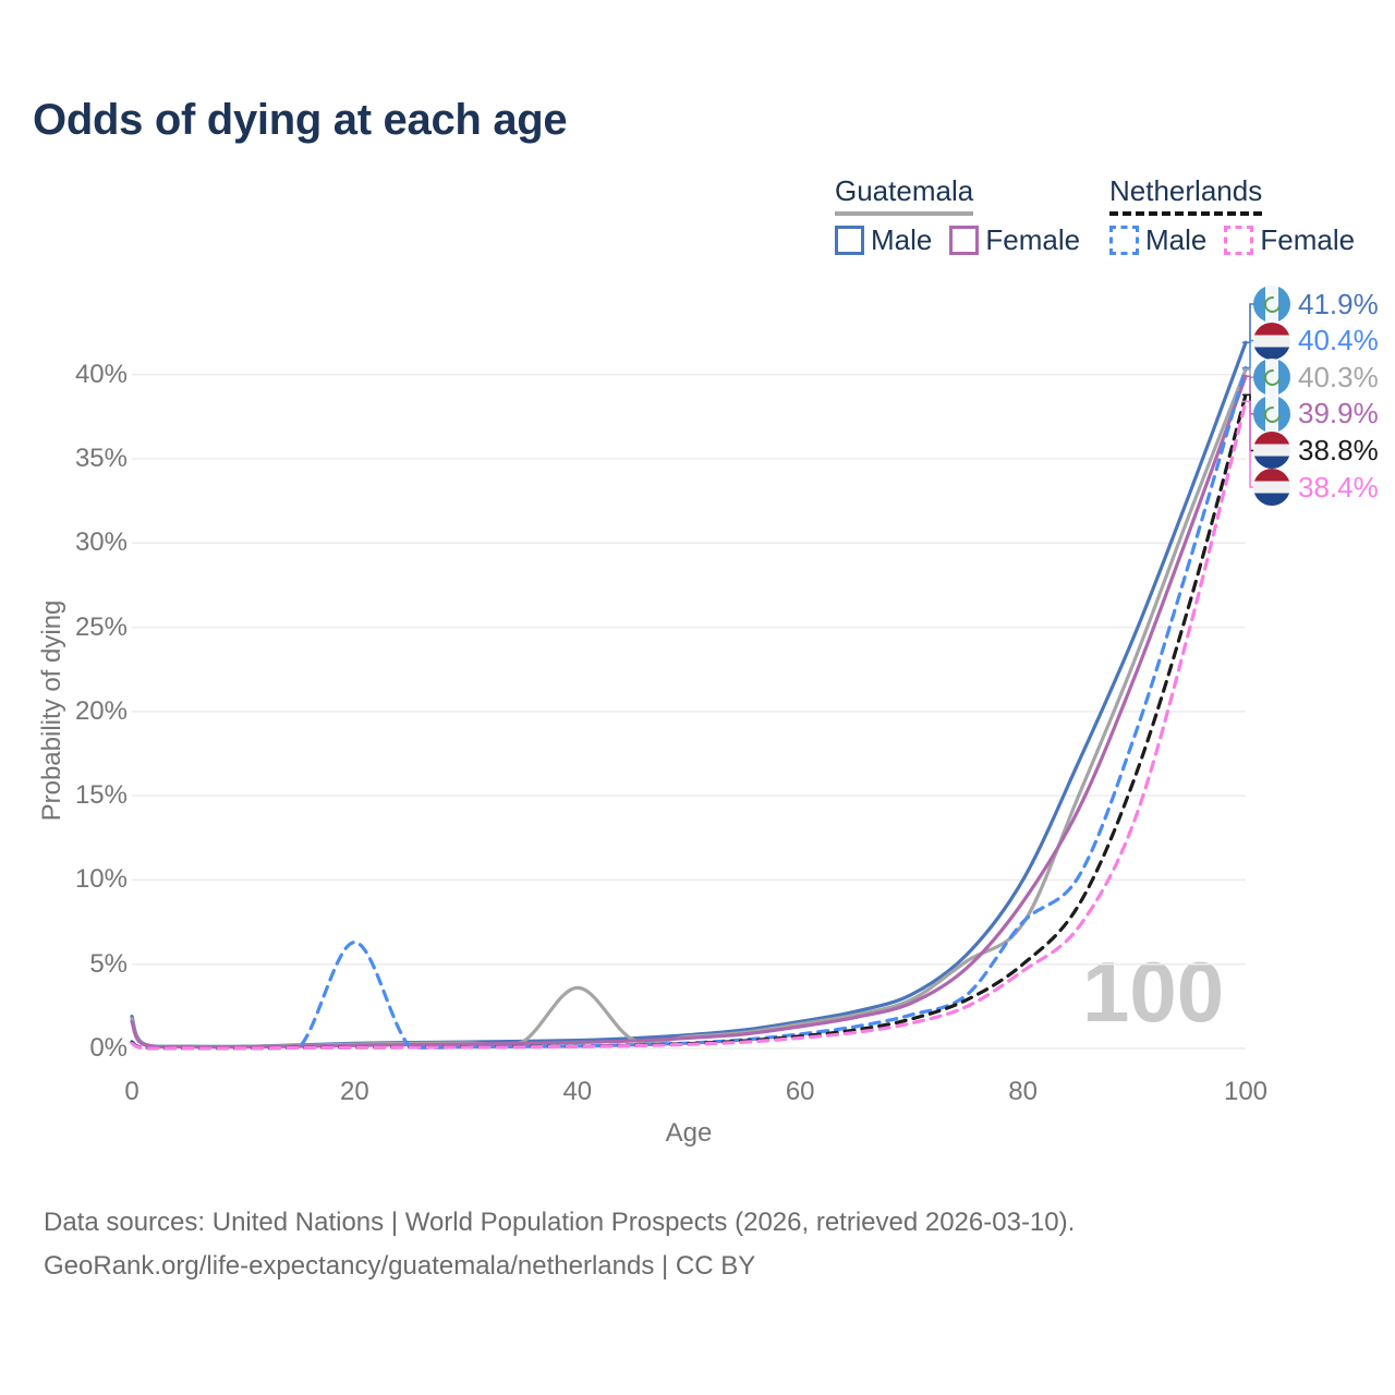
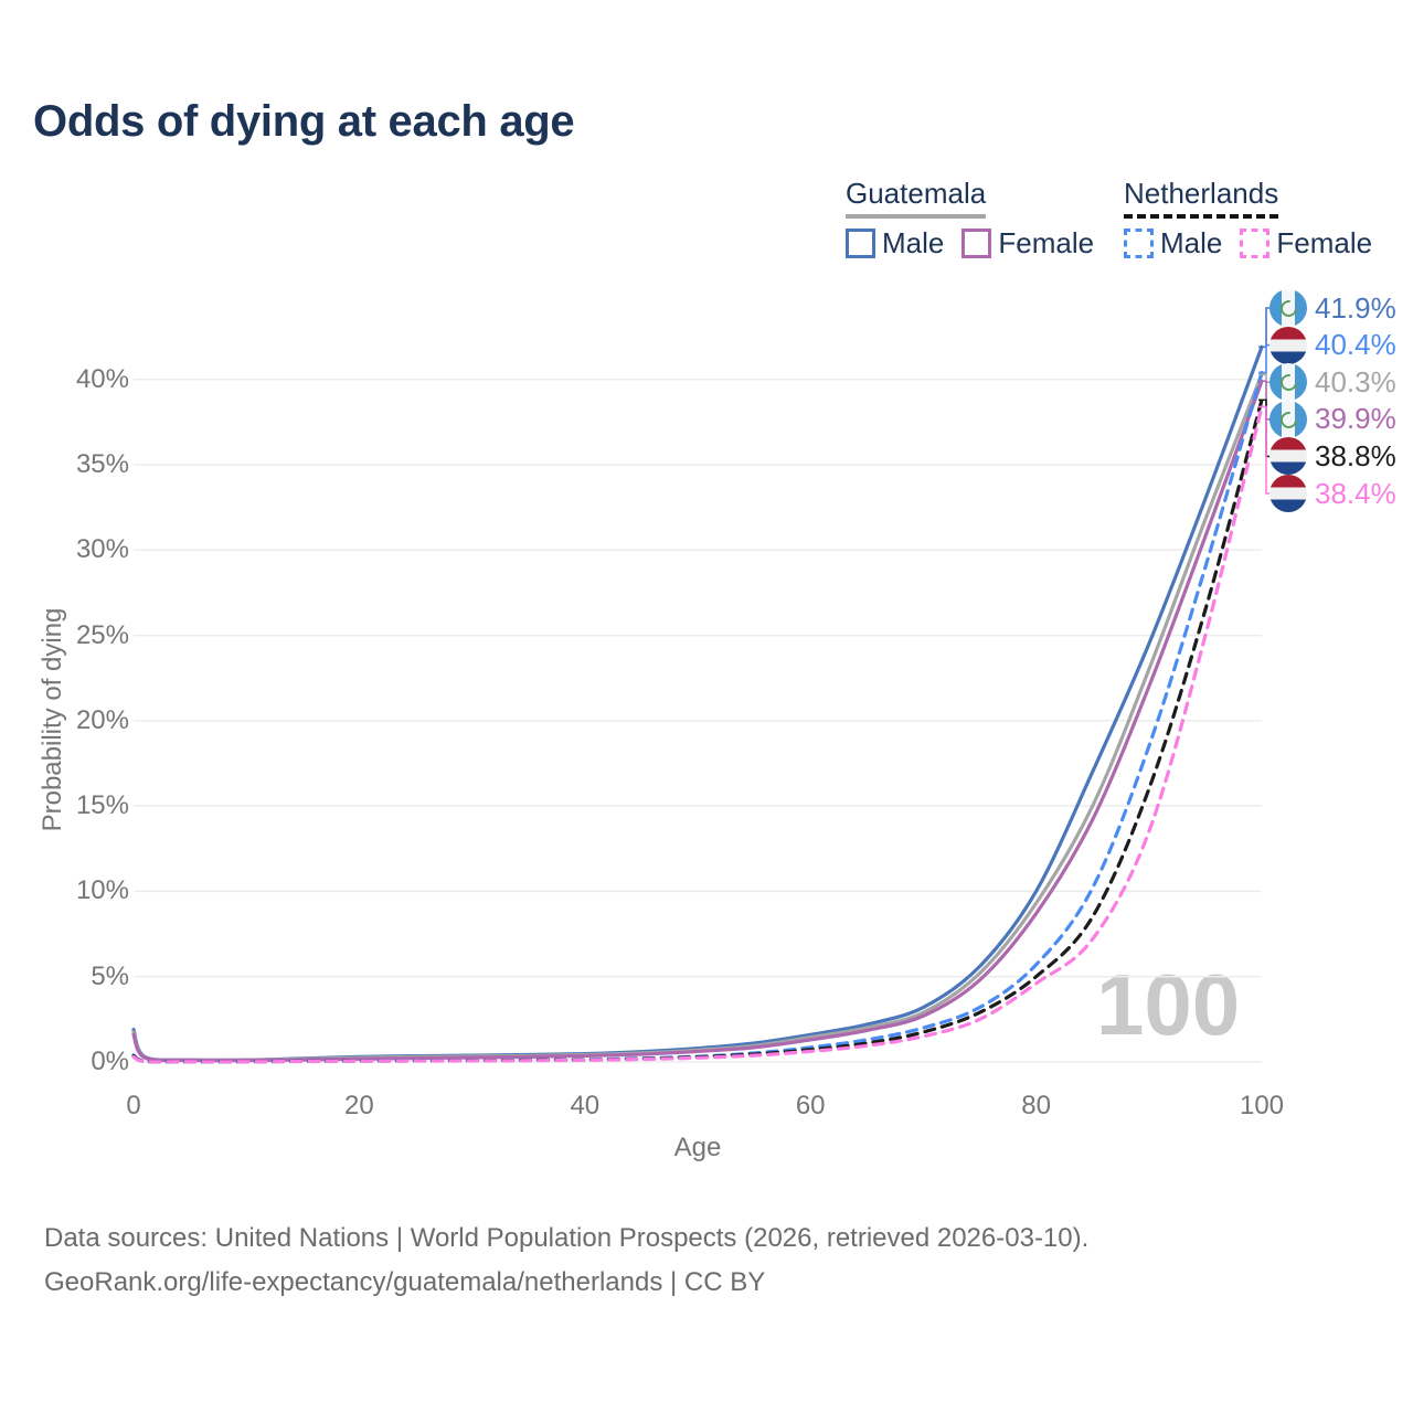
Netherlands Male/20: 6.3% -> 0.1%
Guatemala/40: 3.6% -> 0.4%
Guatemala/80: 7.4% -> 9.3%
Netherlands Male/80: 7.5% -> 5.7%
